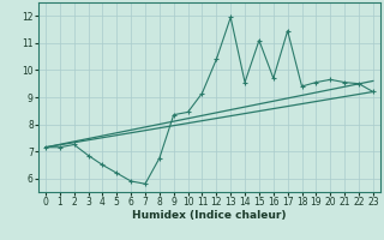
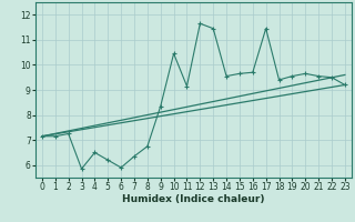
3: 6.85 -> 5.85
7: 5.80 -> 6.35
10: 8.45 -> 10.45
12: 10.40 -> 11.65
13: 11.95 -> 11.45
15: 11.10 -> 9.65
